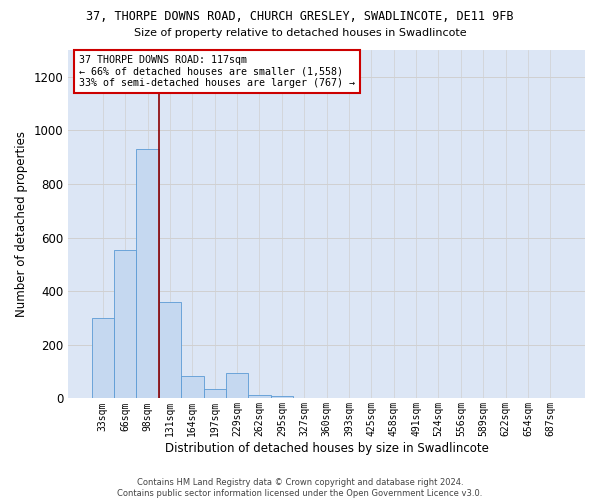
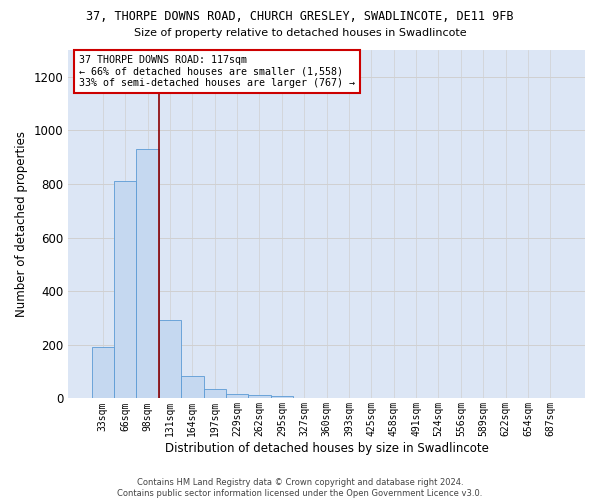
33sqm: 300 -> 193
66sqm: 555 -> 810
131sqm: 360 -> 293
229sqm: 95 -> 18
